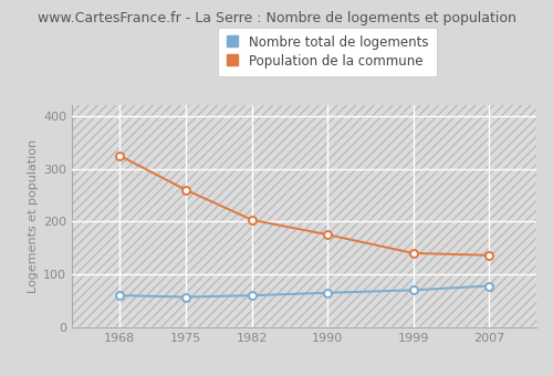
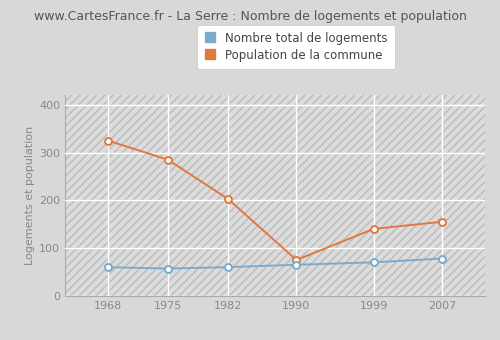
Population de la commune/1975: 260 -> 285
Population de la commune/1990: 175 -> 75
Population de la commune/2007: 136 -> 155
